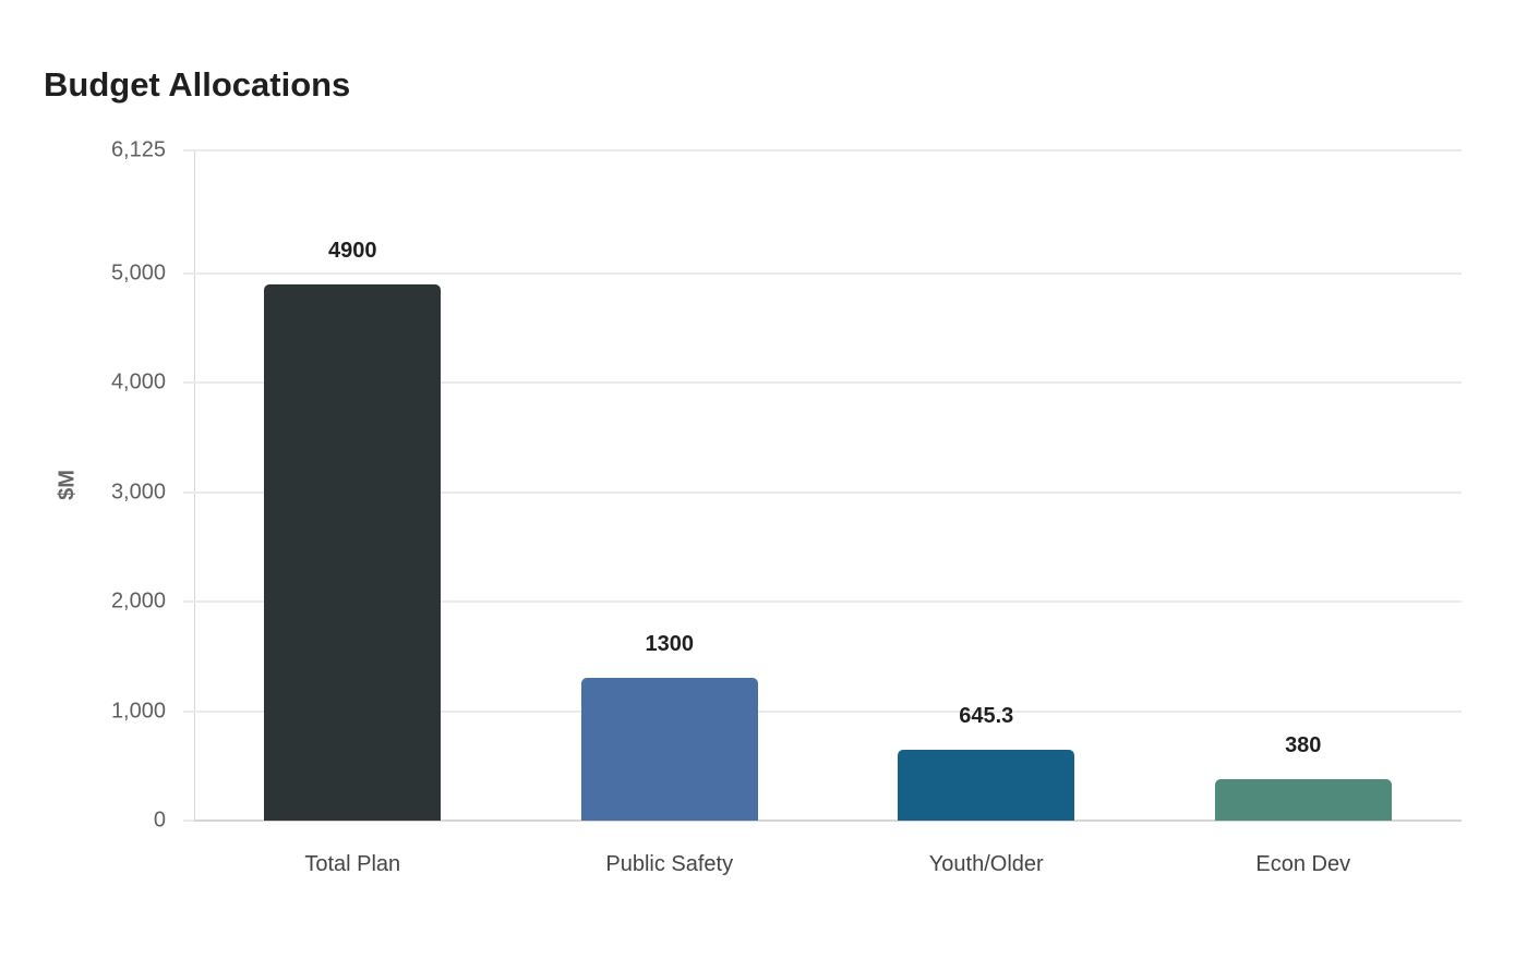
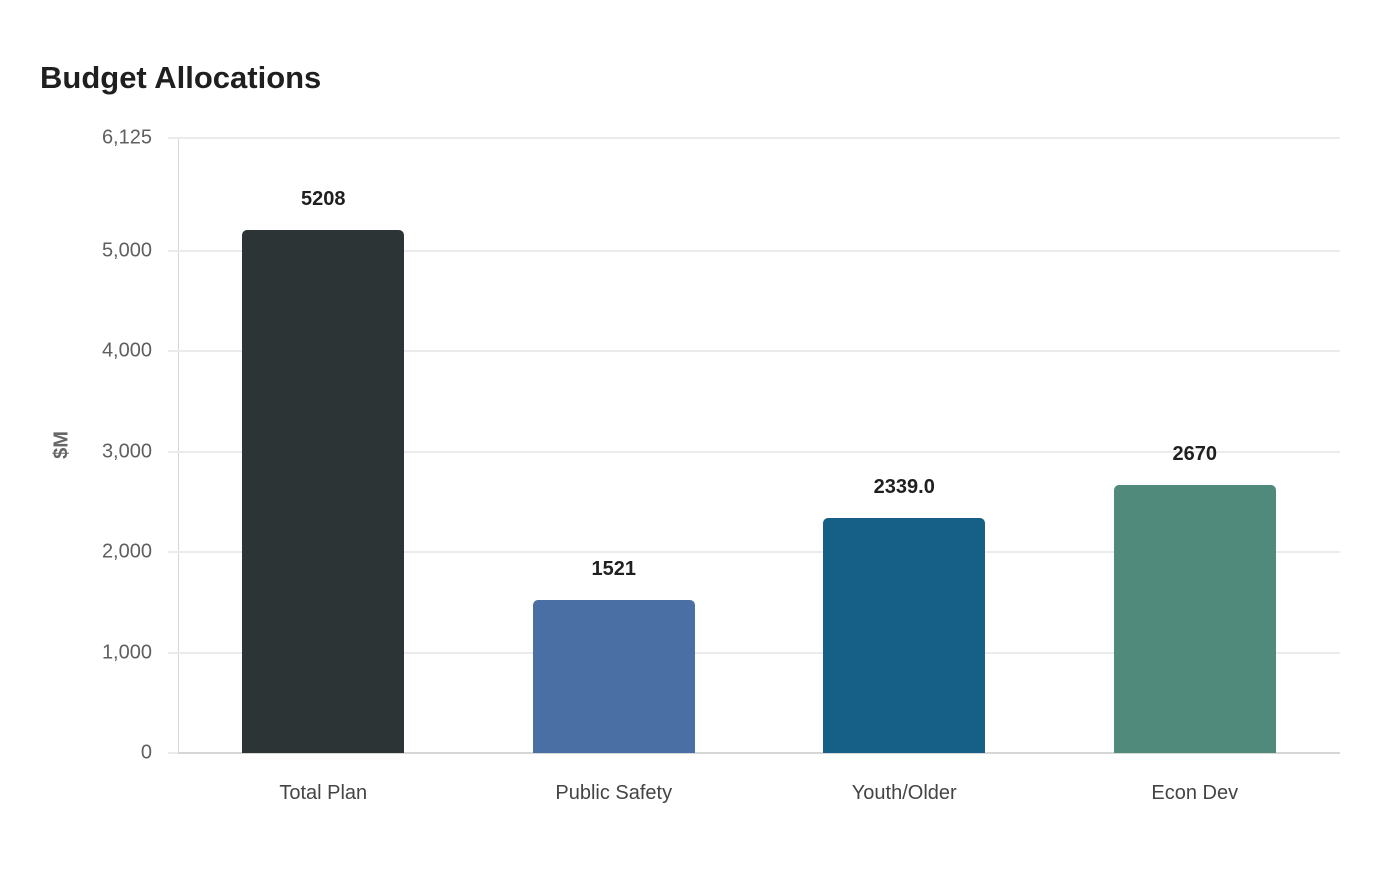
Total Plan: 4900 -> 5208
Public Safety: 1300 -> 1521
Youth/Older: 645.3 -> 2339.0
Econ Dev: 380 -> 2670
